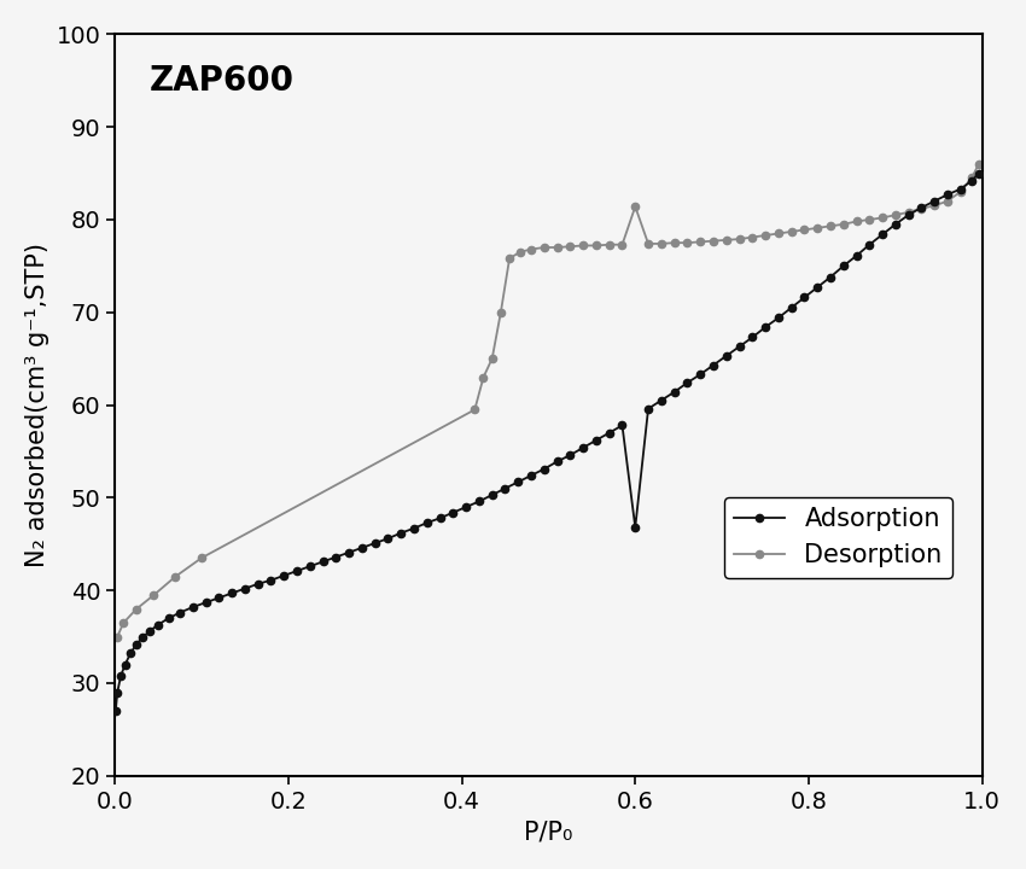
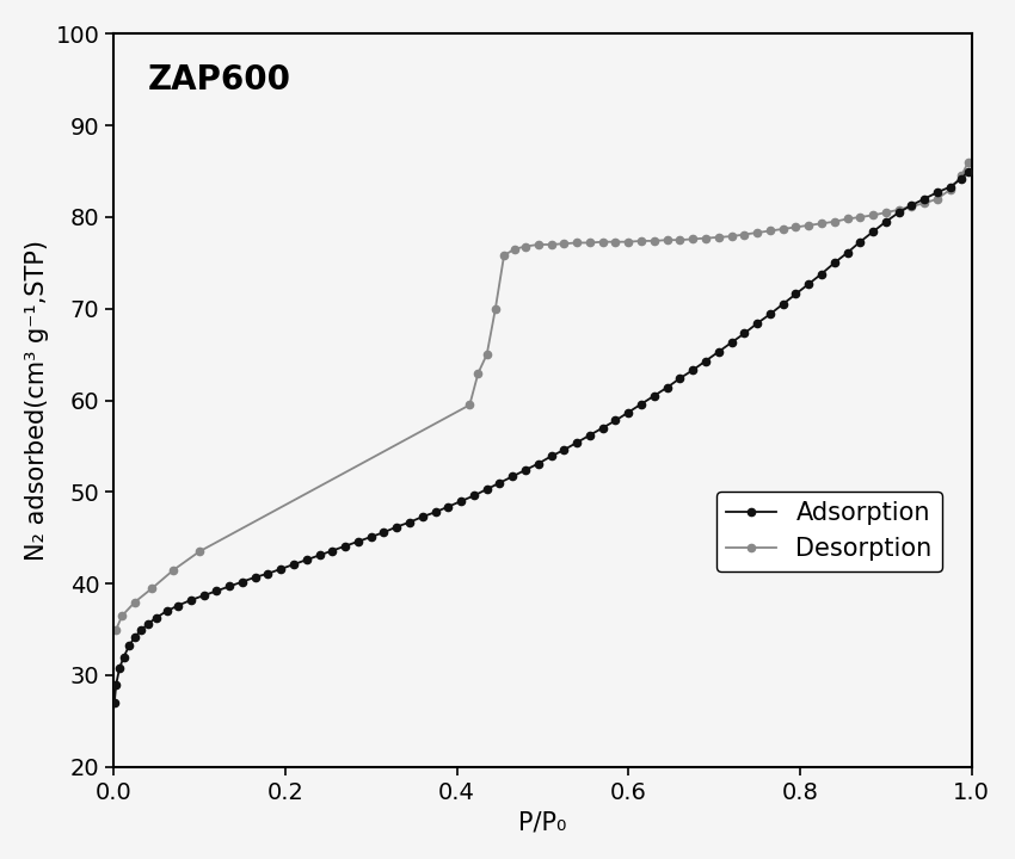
Adsorption/0.6: 46.8 -> 58.7
Desorption/0.6: 81.4 -> 77.3
